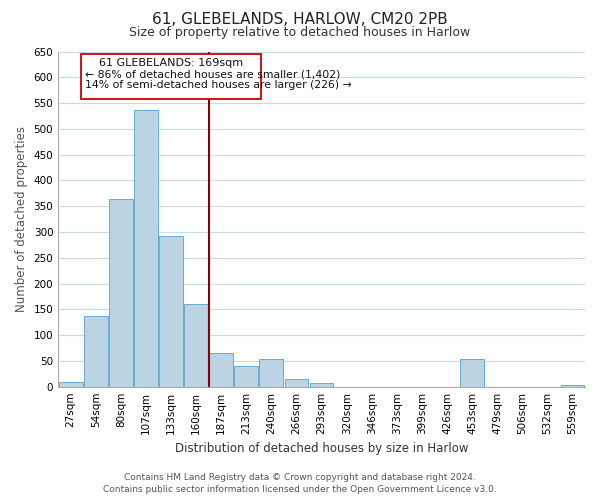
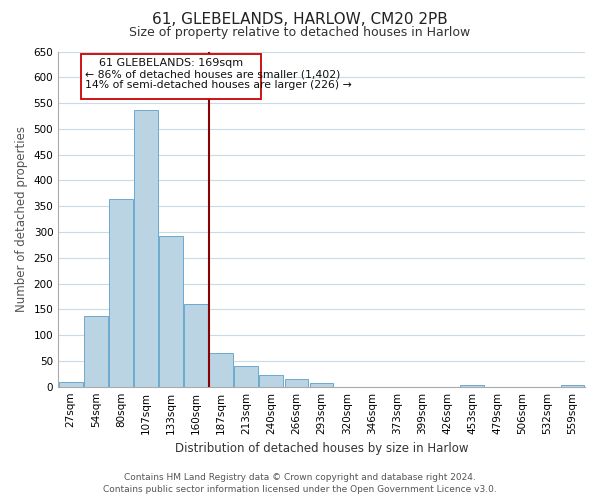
240sqm: 54 -> 22
453sqm: 54 -> 3
